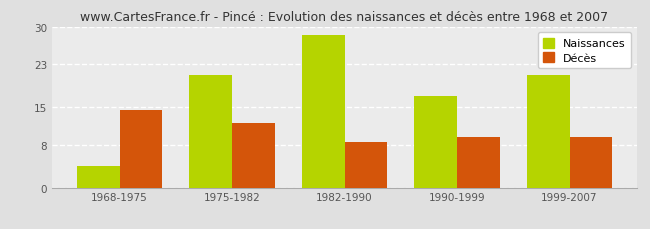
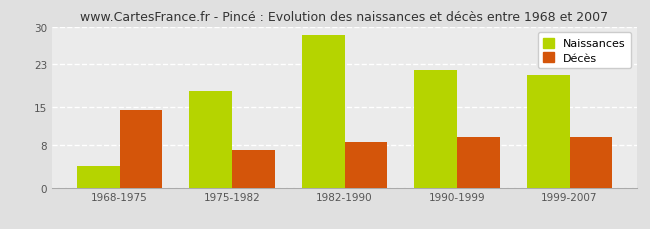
Naissances/1975-1982: 21.0 -> 18.0
Décès/1975-1982: 12.0 -> 7.0
Naissances/1990-1999: 17.0 -> 22.0
